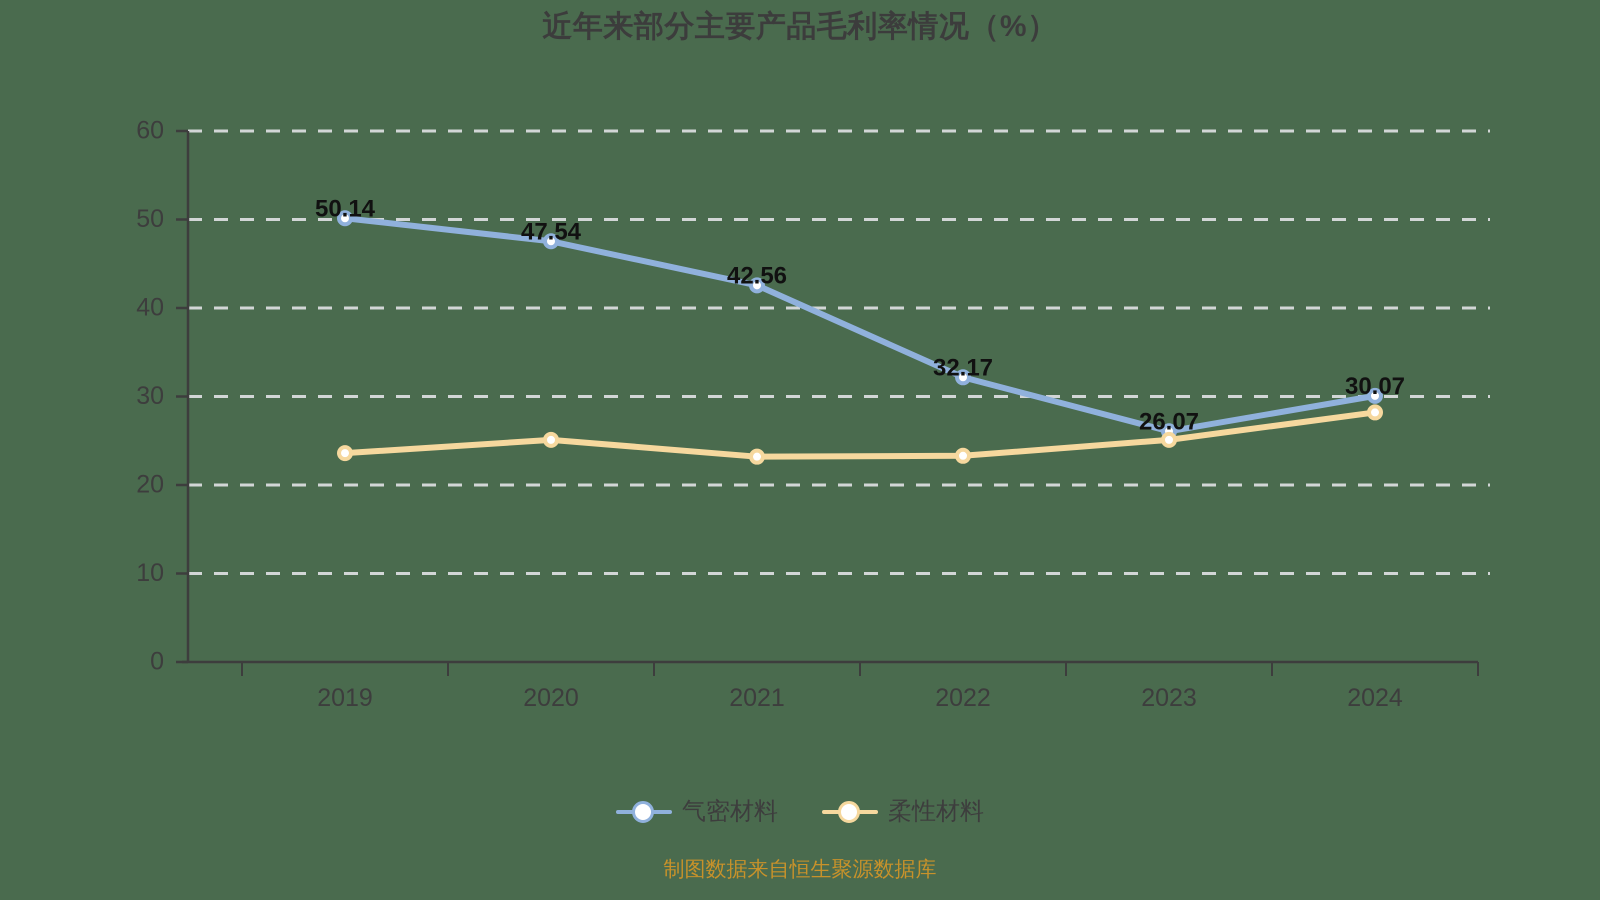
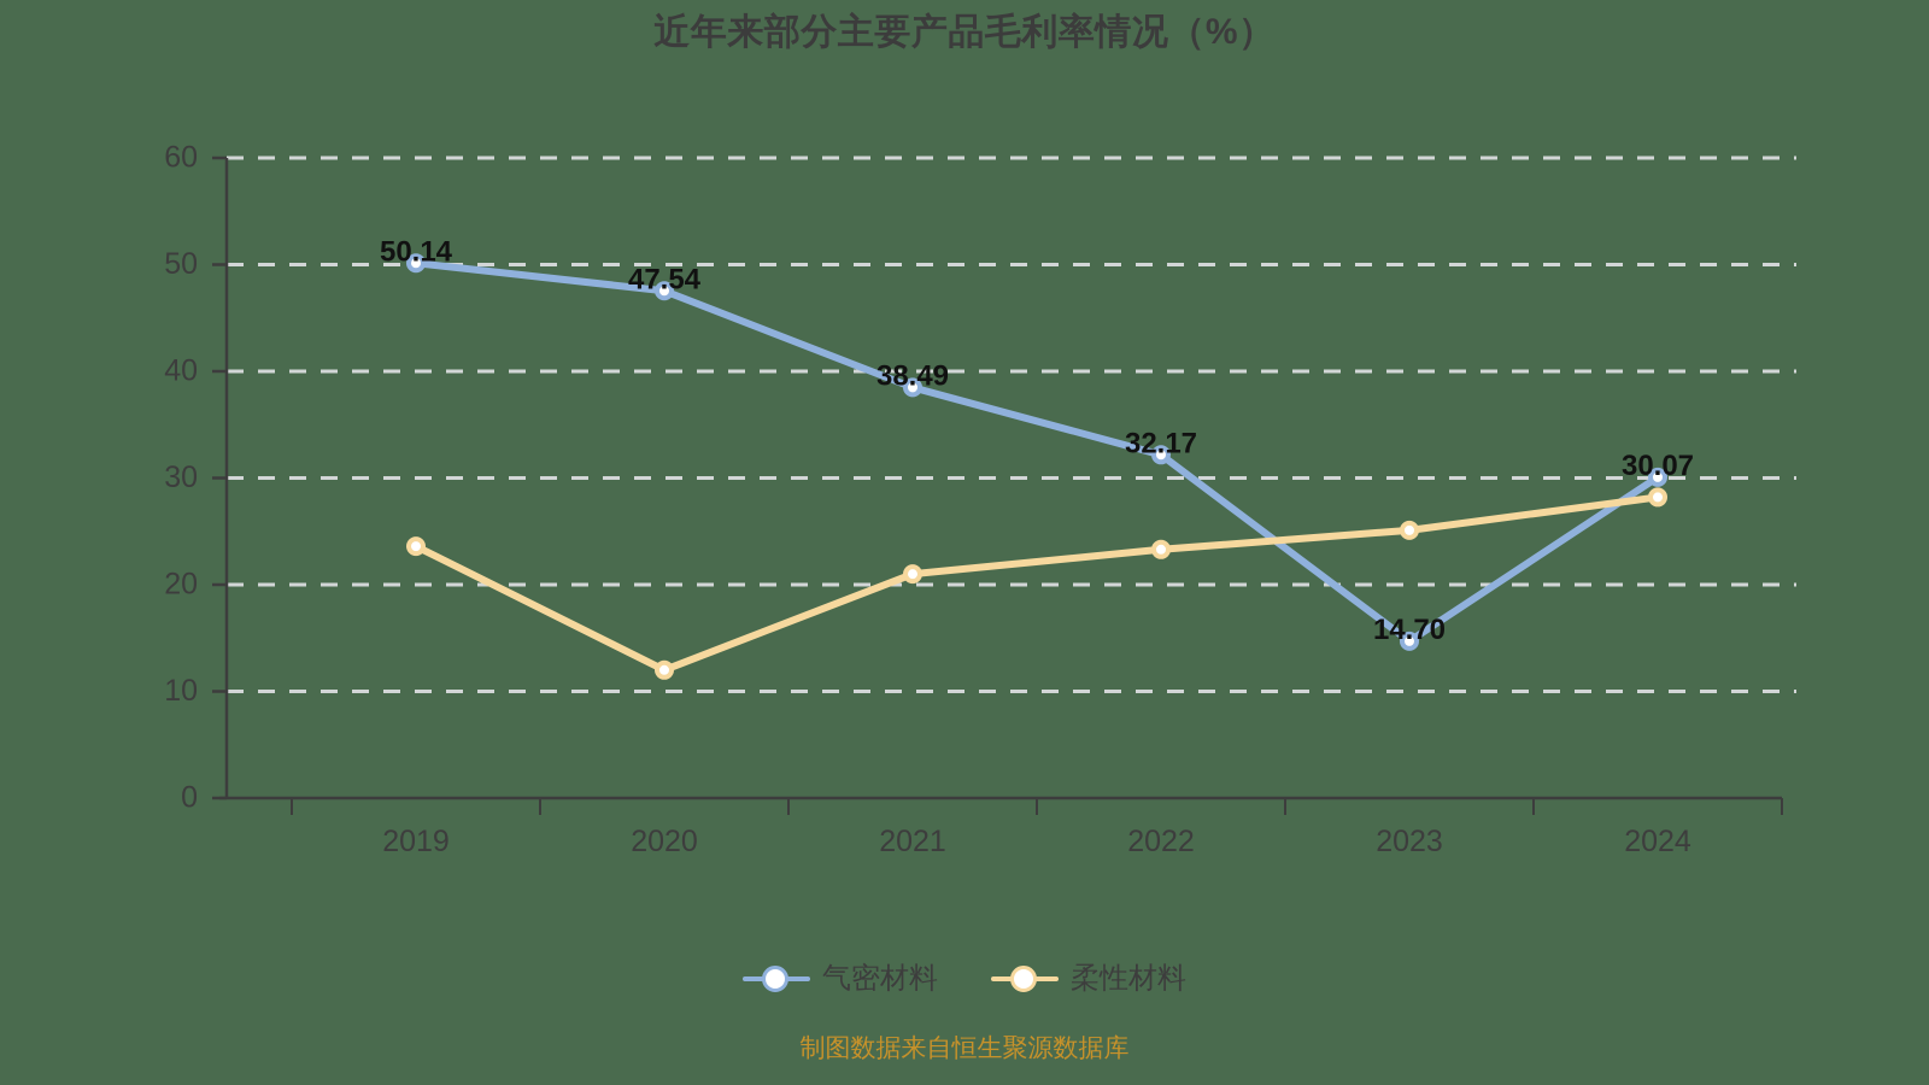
柔性材料/2020: 25 -> 12
气密材料/2021: 42.56 -> 38.49
柔性材料/2021: 23 -> 21
气密材料/2023: 26.07 -> 14.70
